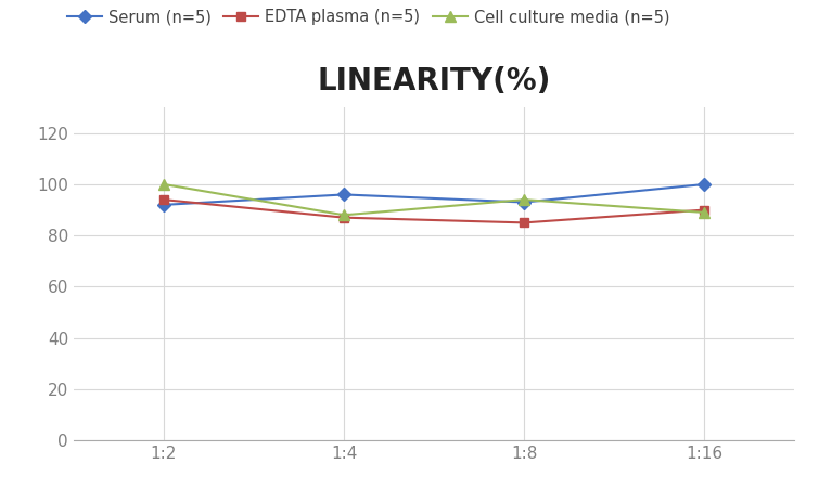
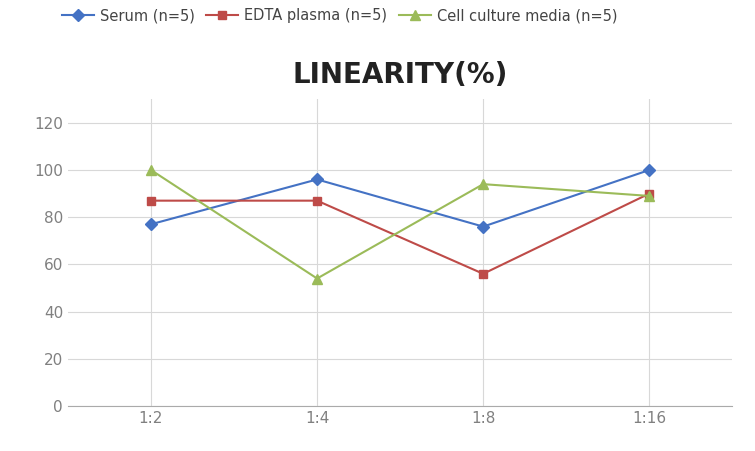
Serum (n=5)/1:2: 92 -> 77
EDTA plasma (n=5)/1:2: 94 -> 87
Cell culture media (n=5)/1:4: 88 -> 54
Serum (n=5)/1:8: 93 -> 76
EDTA plasma (n=5)/1:8: 85 -> 56
